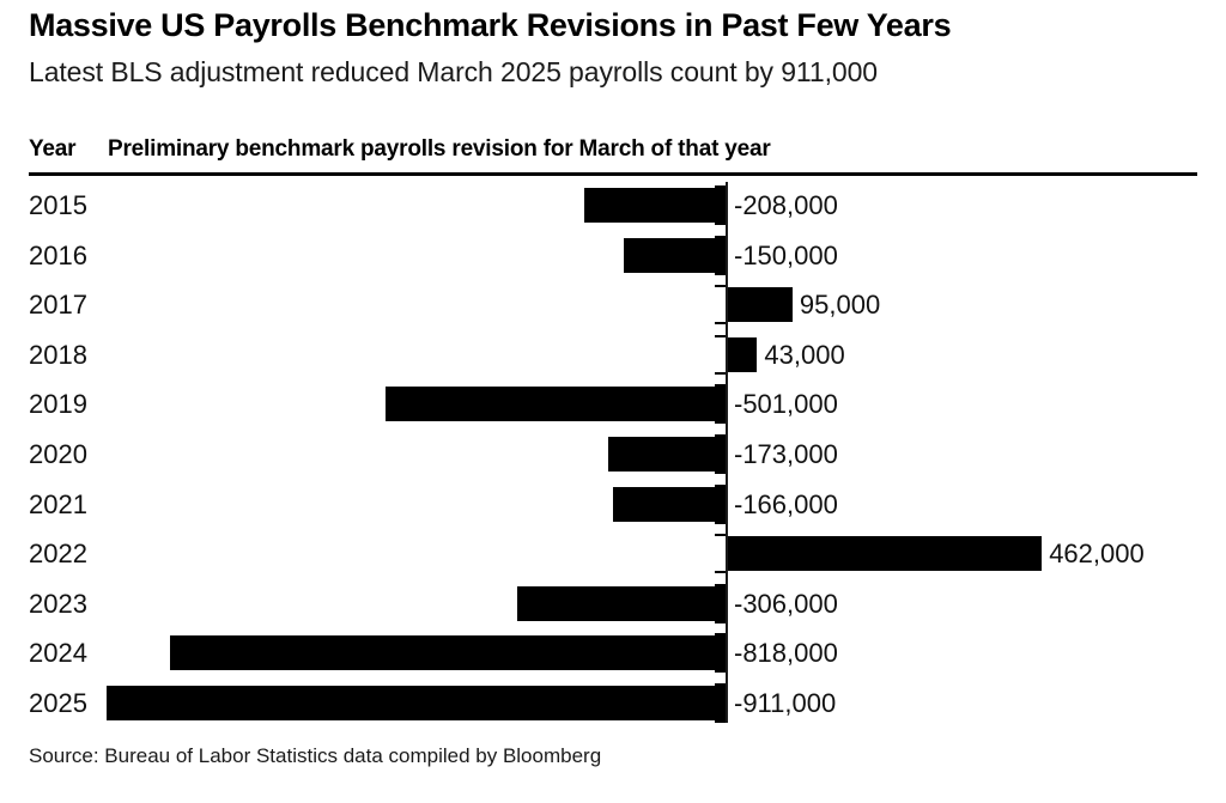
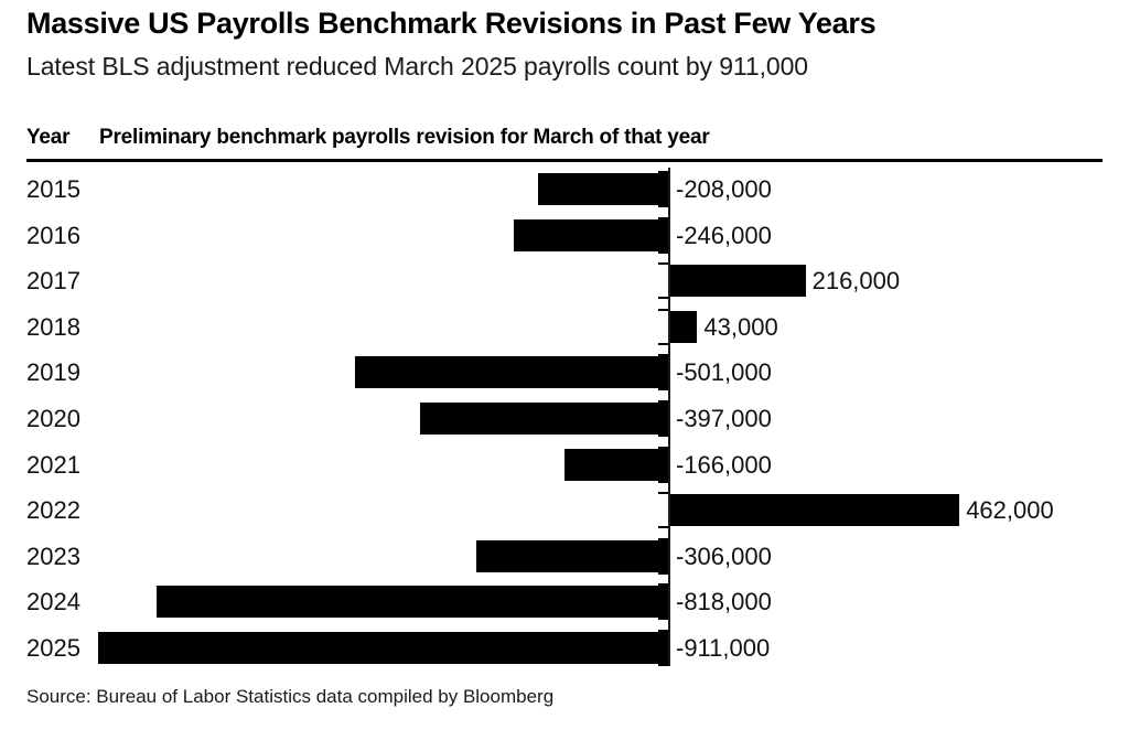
2016: -150,000 -> -246,000
2017: 95,000 -> 216,000
2020: -173,000 -> -397,000
